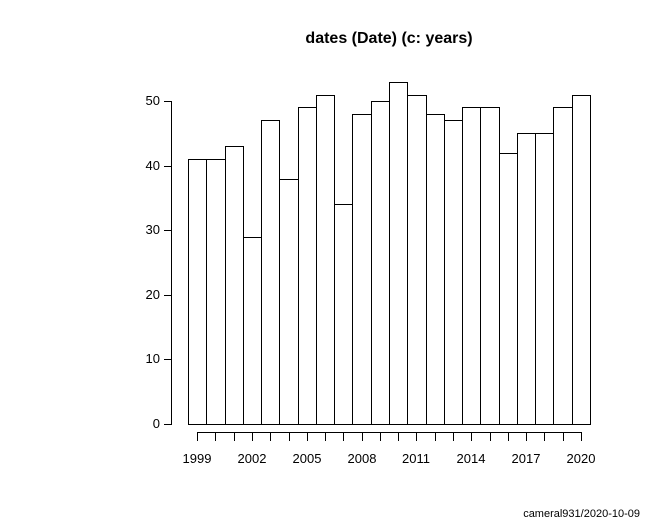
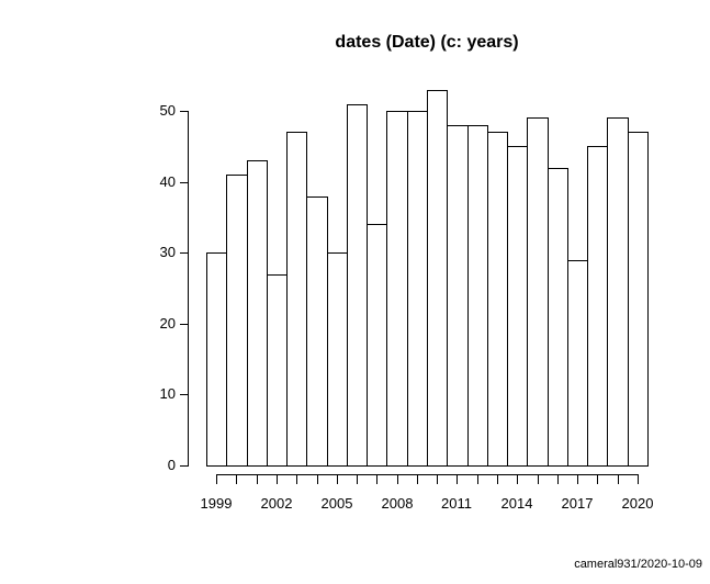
1999: 41 -> 30
2002: 29 -> 27
2005: 49 -> 30
2008: 48 -> 50
2011: 51 -> 48
2014: 49 -> 45
2017: 45 -> 29
2020: 51 -> 47
